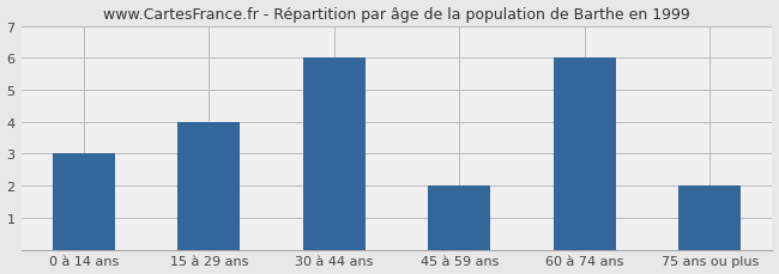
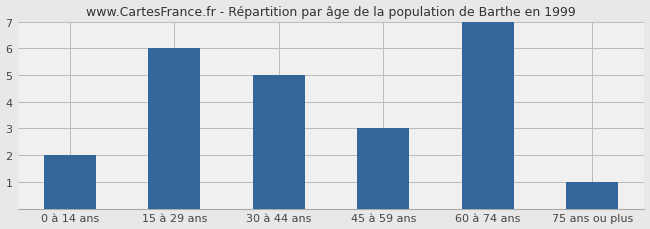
0 à 14 ans: 3 -> 2
15 à 29 ans: 4 -> 6
30 à 44 ans: 6 -> 5
45 à 59 ans: 2 -> 3
60 à 74 ans: 6 -> 7
75 ans ou plus: 2 -> 1
